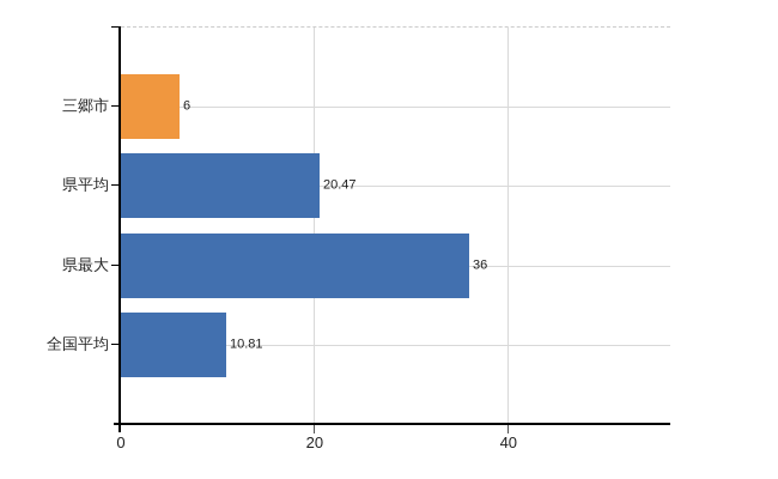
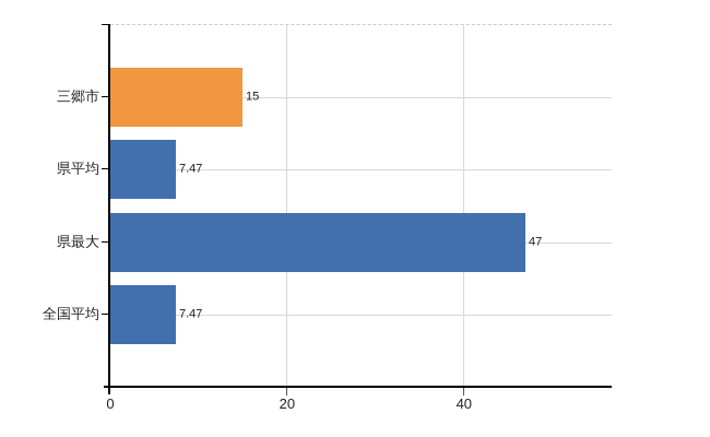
三郷市: 6 -> 15
県平均: 20.47 -> 7.47
県最大: 36 -> 47
全国平均: 10.81 -> 7.47
